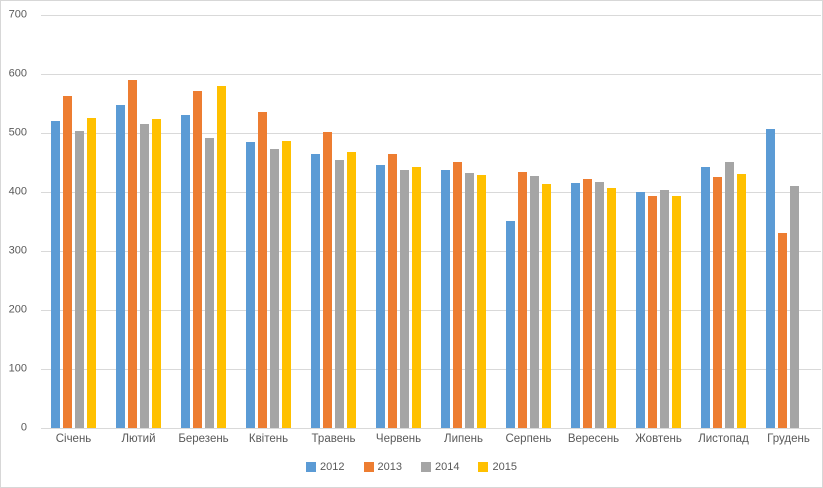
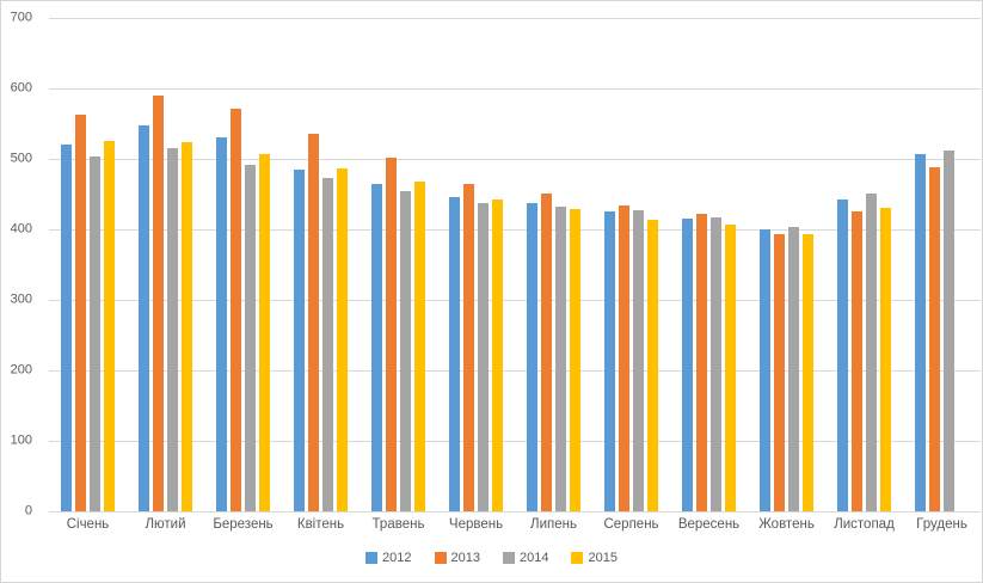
2015/Березень: 580 -> 510
2012/Серпень: 350 -> 430
2013/Грудень: 330 -> 490
2014/Грудень: 410 -> 510
